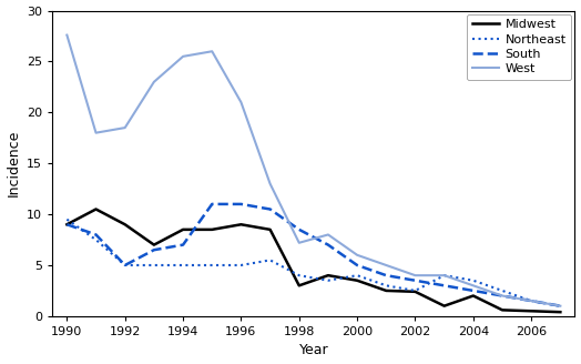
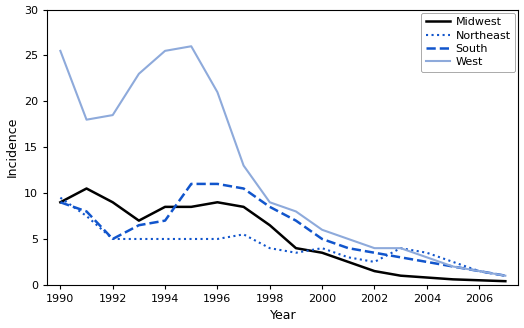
West/1990: 27.6 -> 25.5
Midwest/1998: 3.0 -> 6.5
West/1998: 7.2 -> 9.0
Midwest/2002: 2.4 -> 1.5
Midwest/2004: 2.0 -> 0.8
